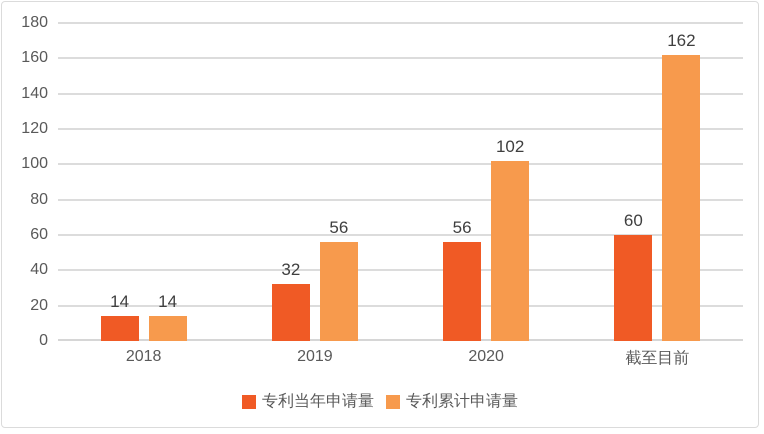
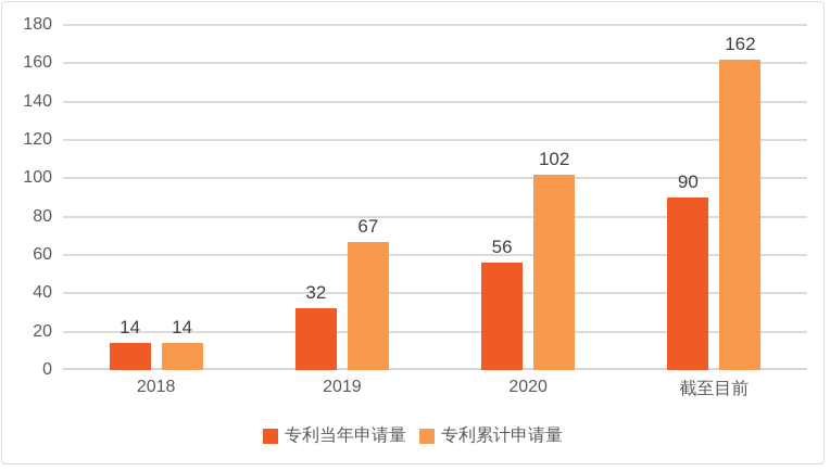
专利累计申请量/2019: 56 -> 67
专利当年申请量/截至目前: 60 -> 90
